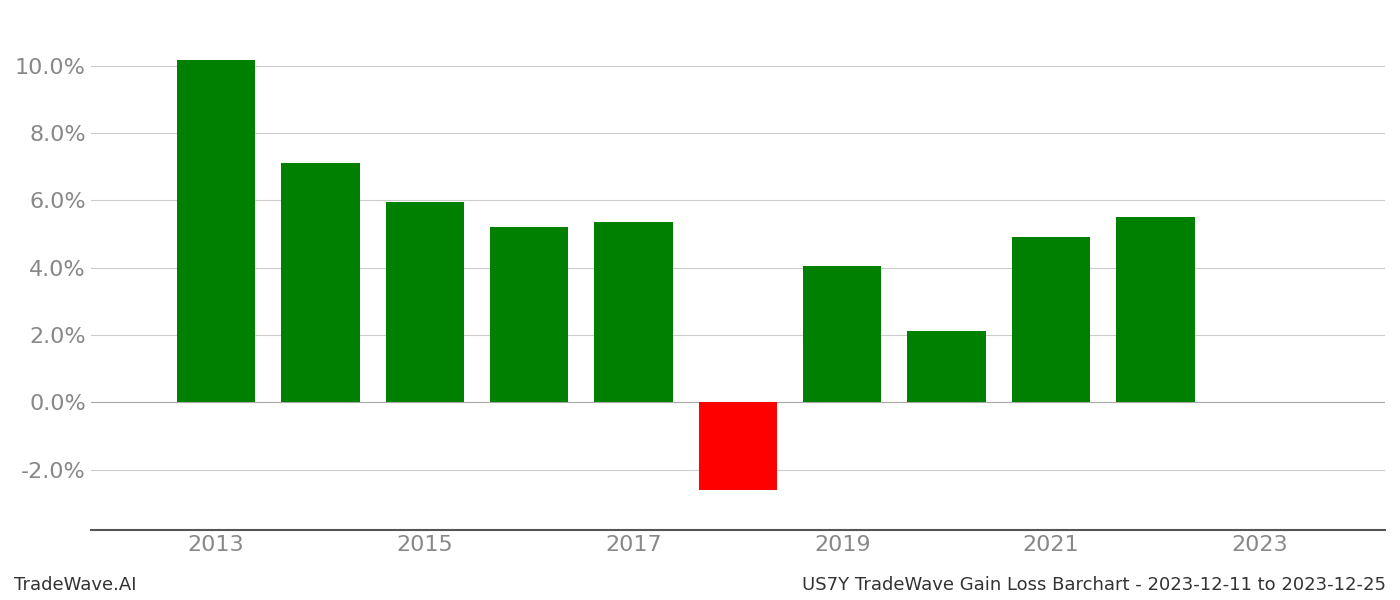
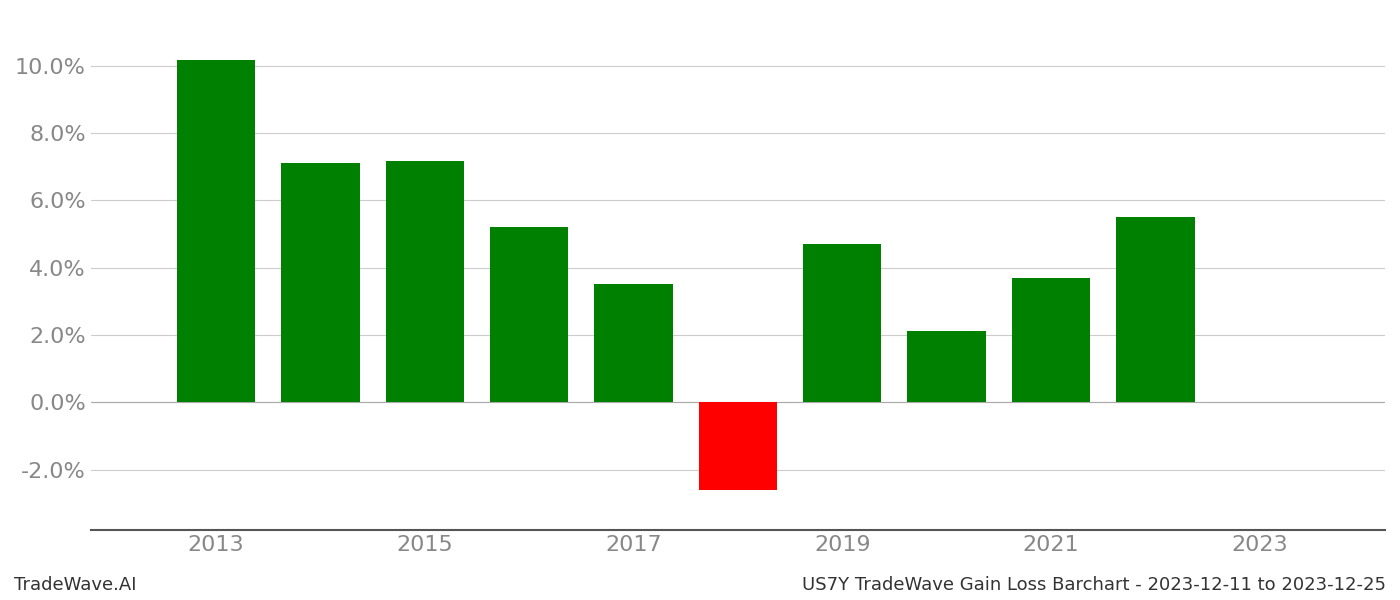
2015: 5.95% -> 7.15%
2017: 5.35% -> 3.50%
2019: 4.05% -> 4.70%
2021: 4.90% -> 3.70%
